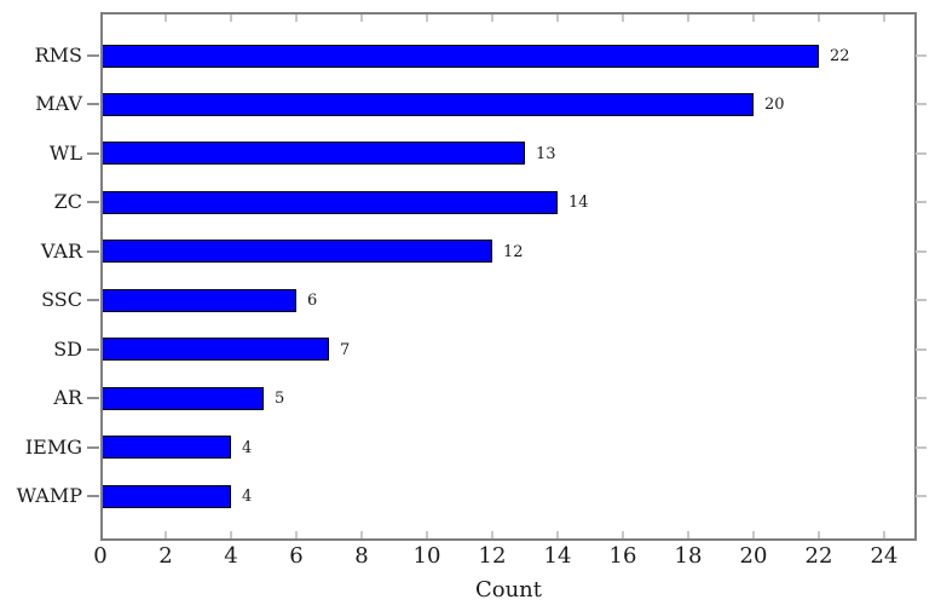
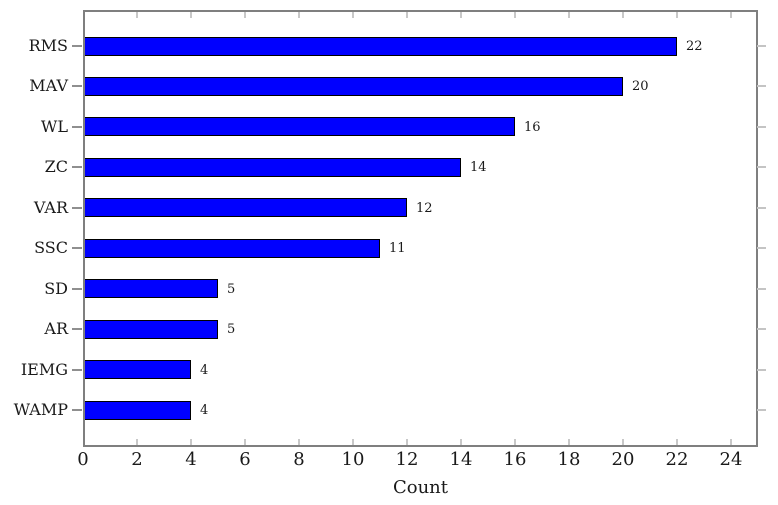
WL: 13 -> 16
SSC: 6 -> 11
SD: 7 -> 5
